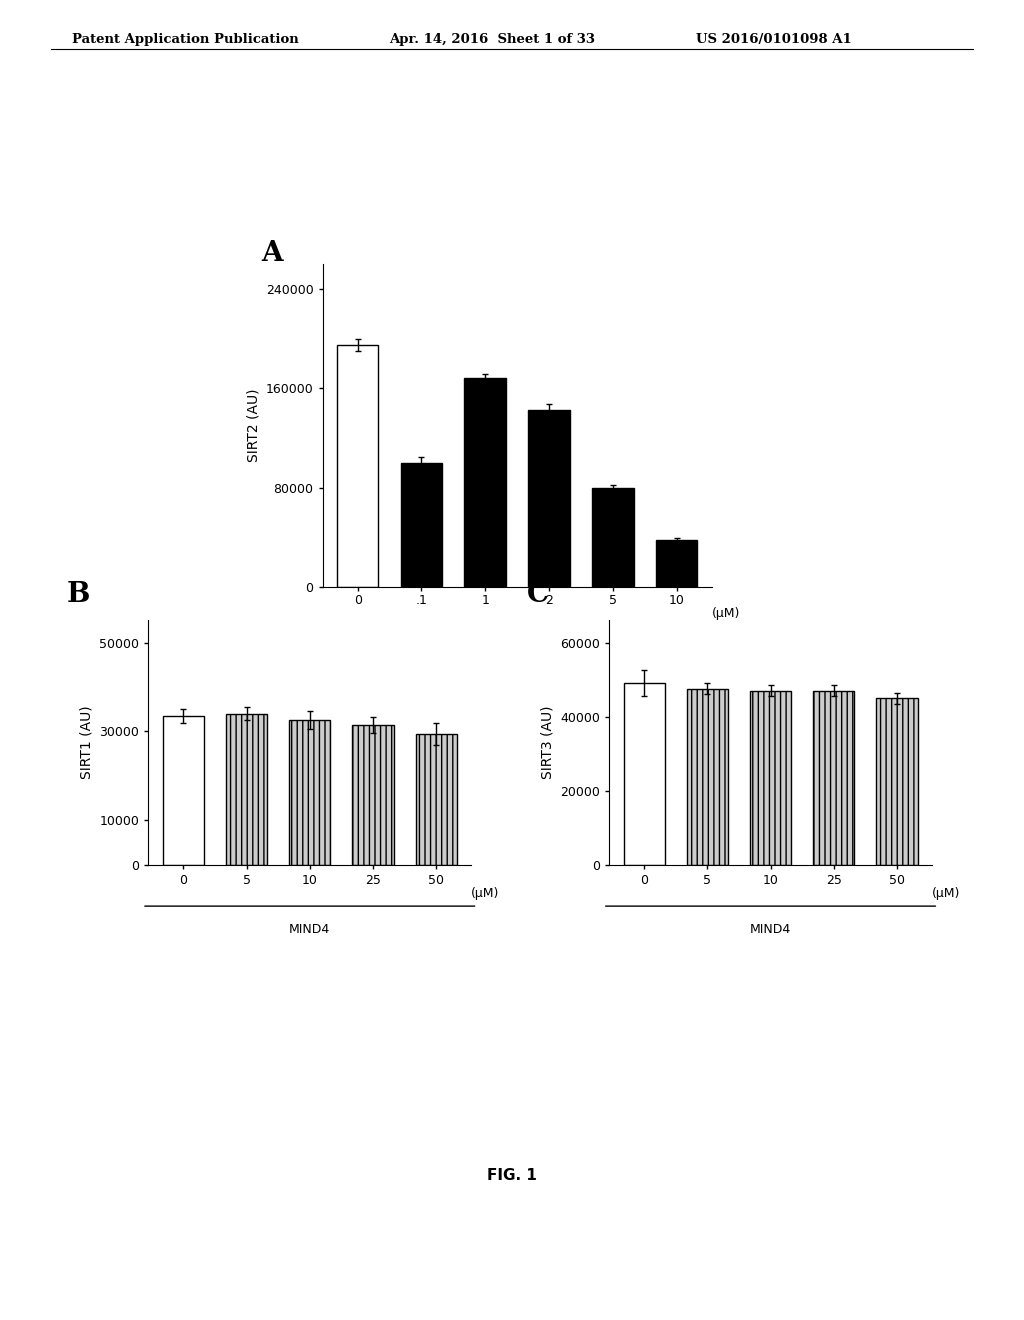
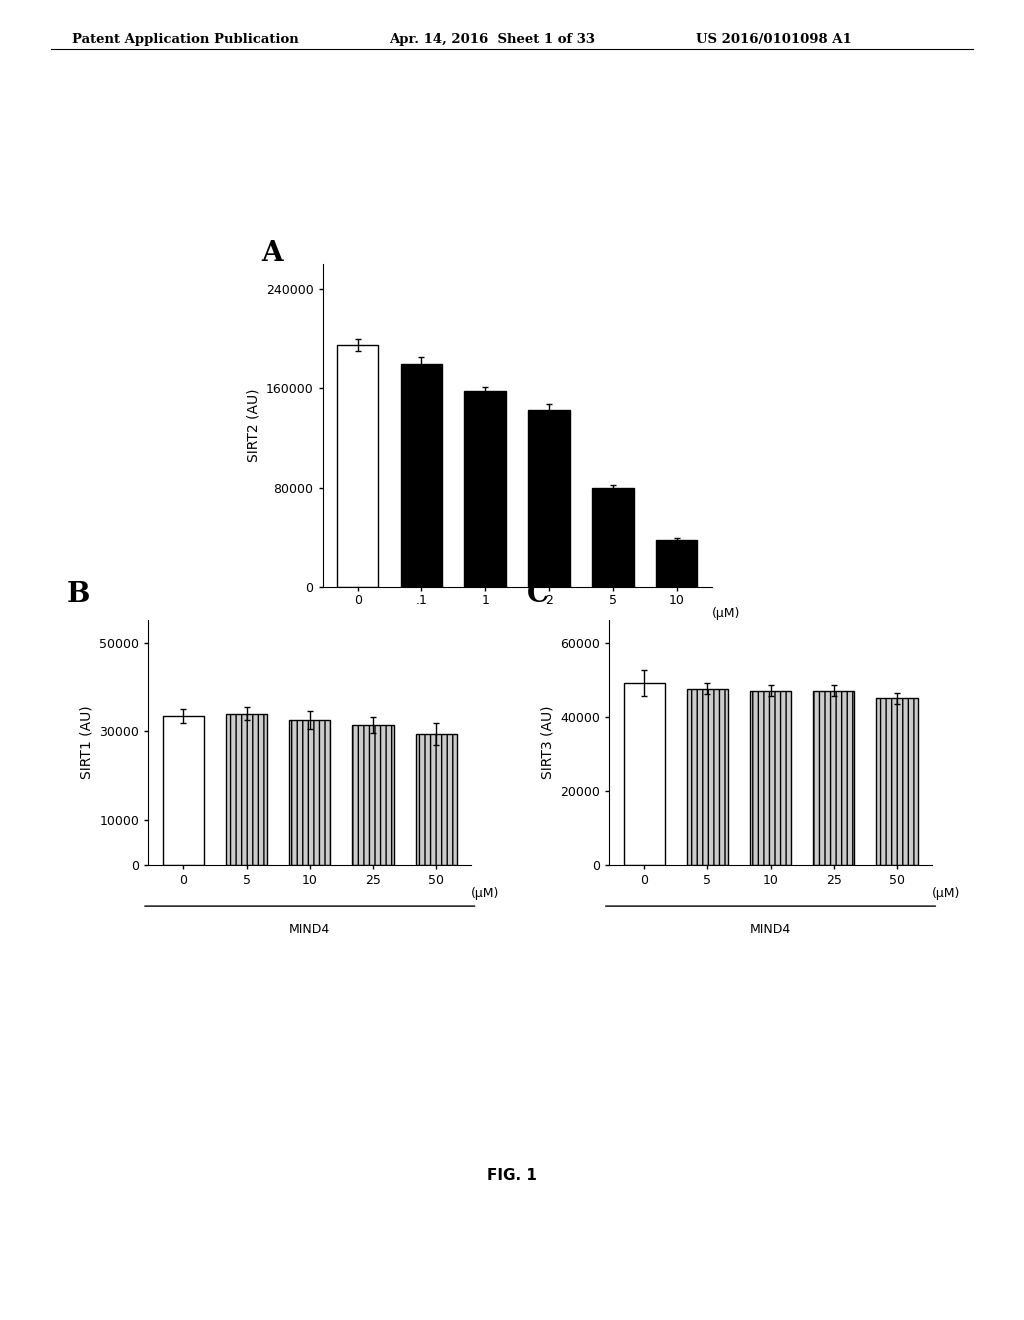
.1: 100000 -> 180000
1: 168000 -> 158000
